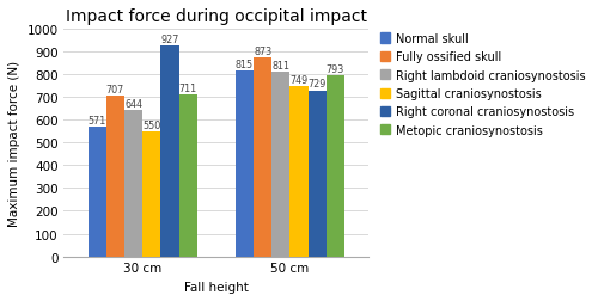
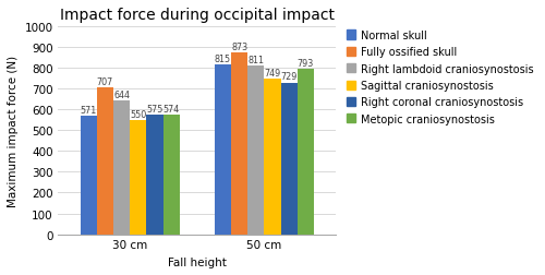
Right coronal craniosynostosis/30 cm: 927 -> 575
Metopic craniosynostosis/30 cm: 711 -> 574
